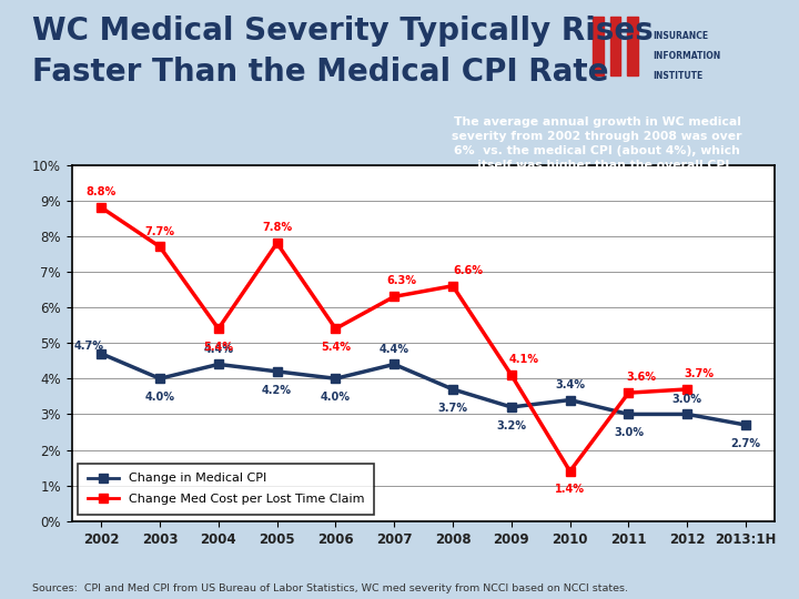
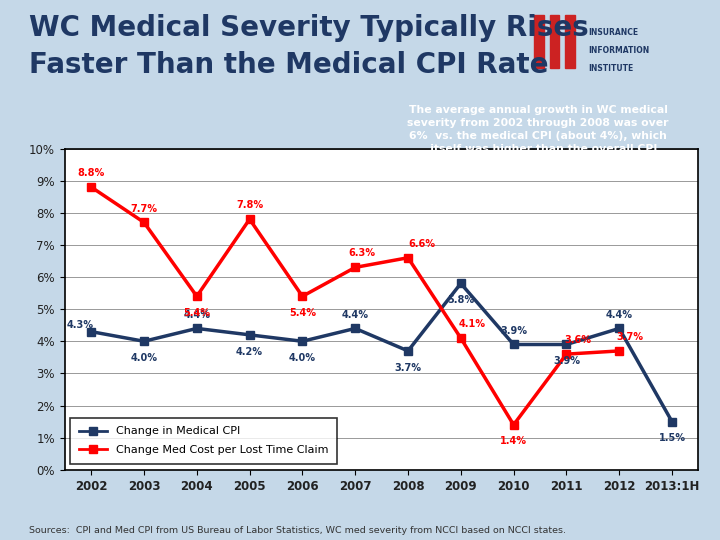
Change in Medical CPI/2002: 4.7% -> 4.3%
Change in Medical CPI/2009: 3.2% -> 5.8%
Change in Medical CPI/2010: 3.4% -> 3.9%
Change in Medical CPI/2011: 3.0% -> 3.9%
Change in Medical CPI/2012: 3.0% -> 4.4%
Change in Medical CPI/2013:1H: 2.7% -> 1.5%
